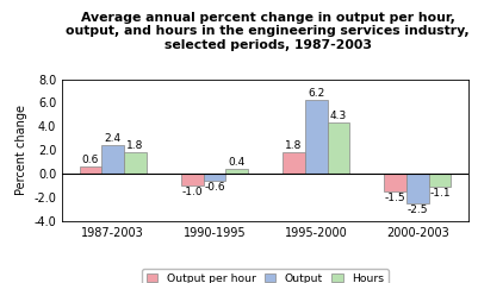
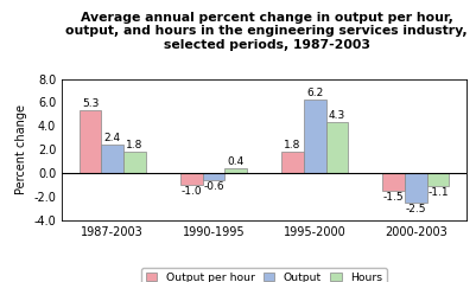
Output per hour/1987-2003: 0.6 -> 5.3
